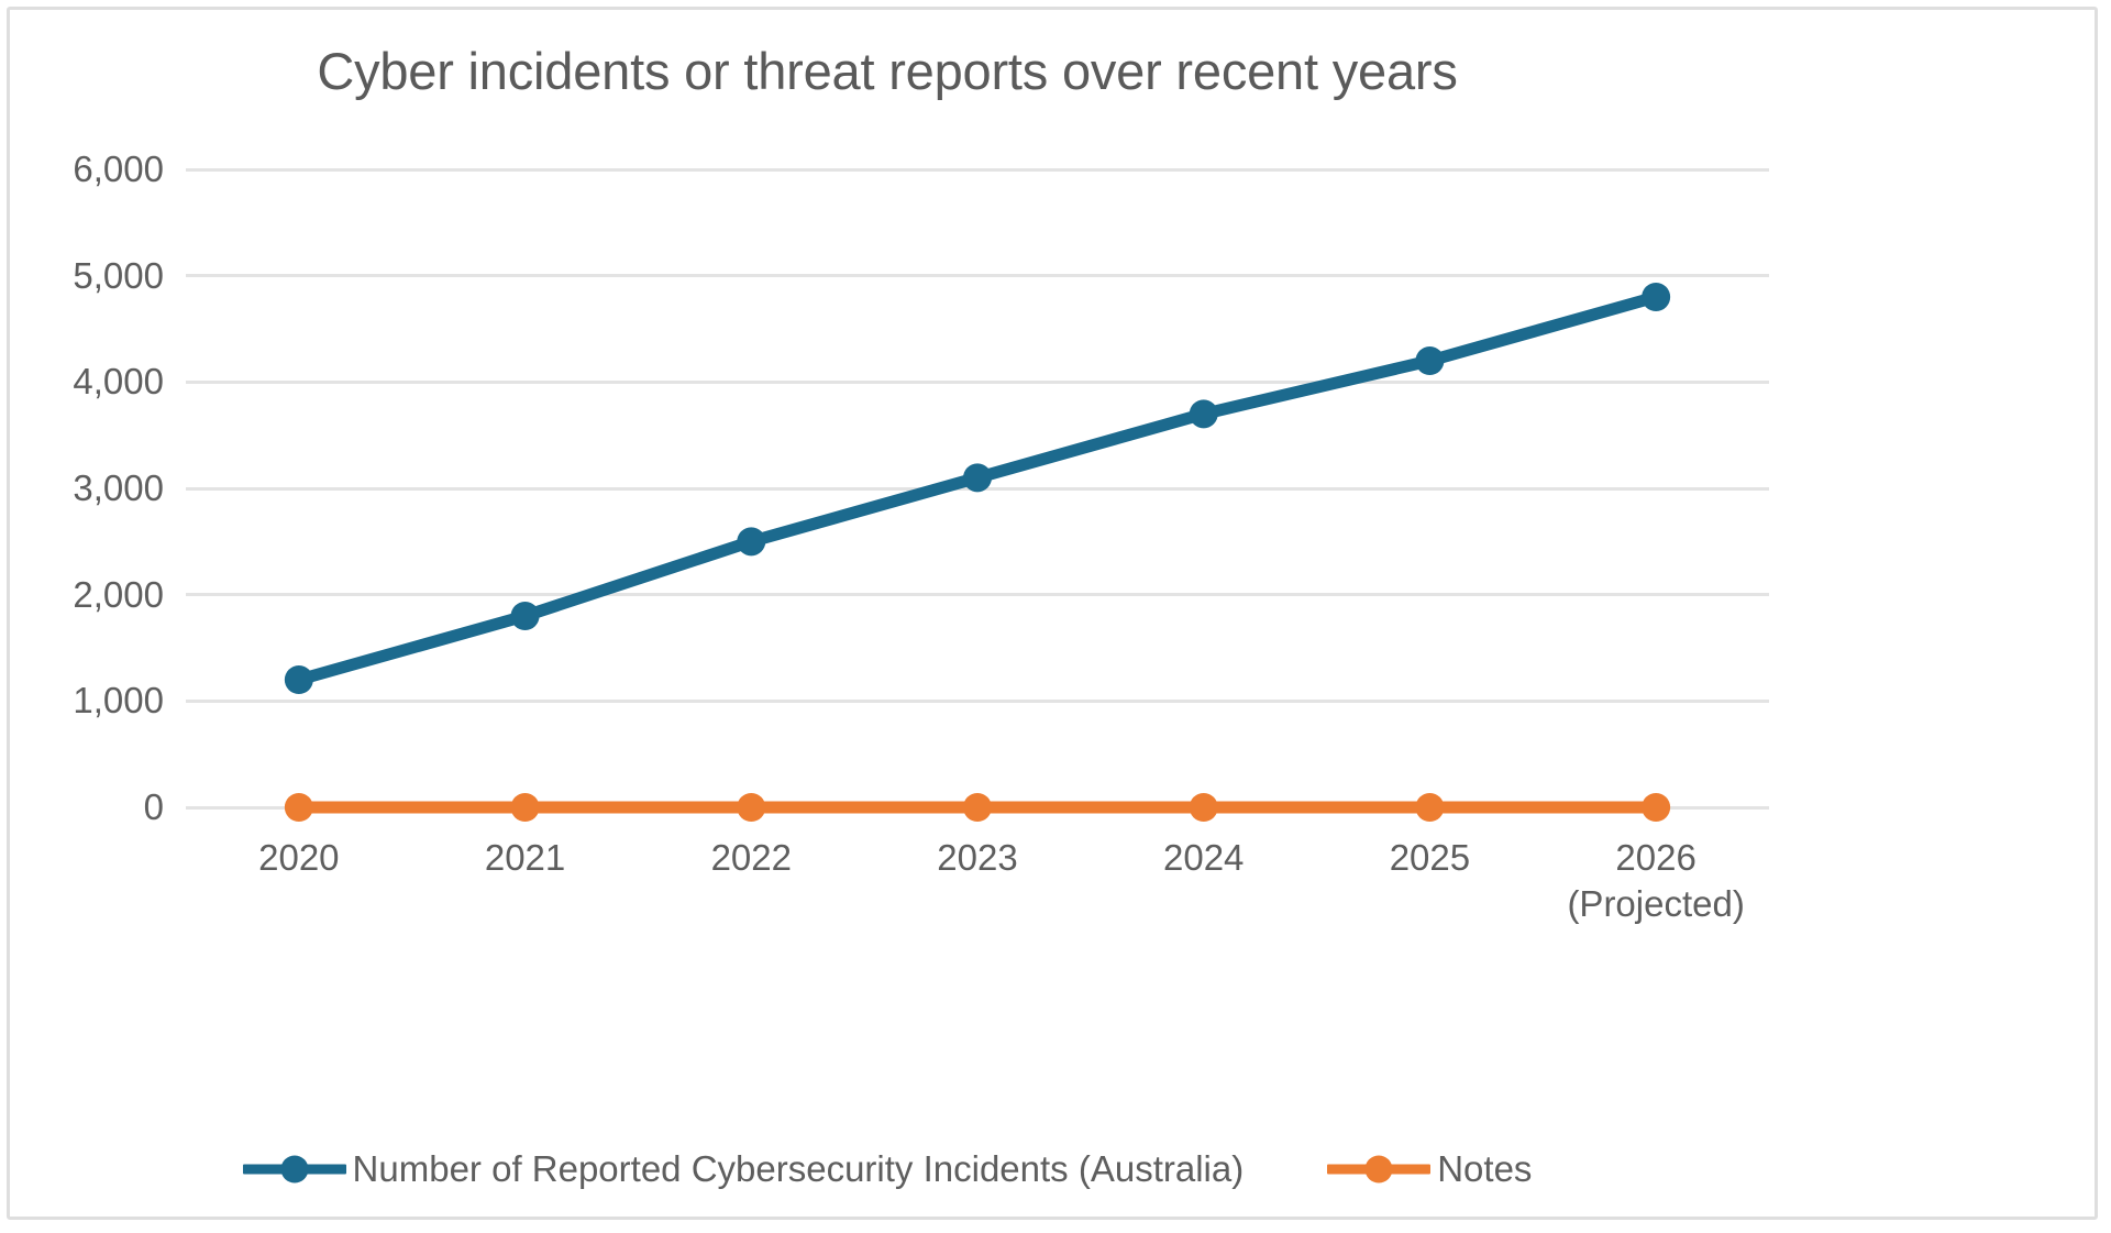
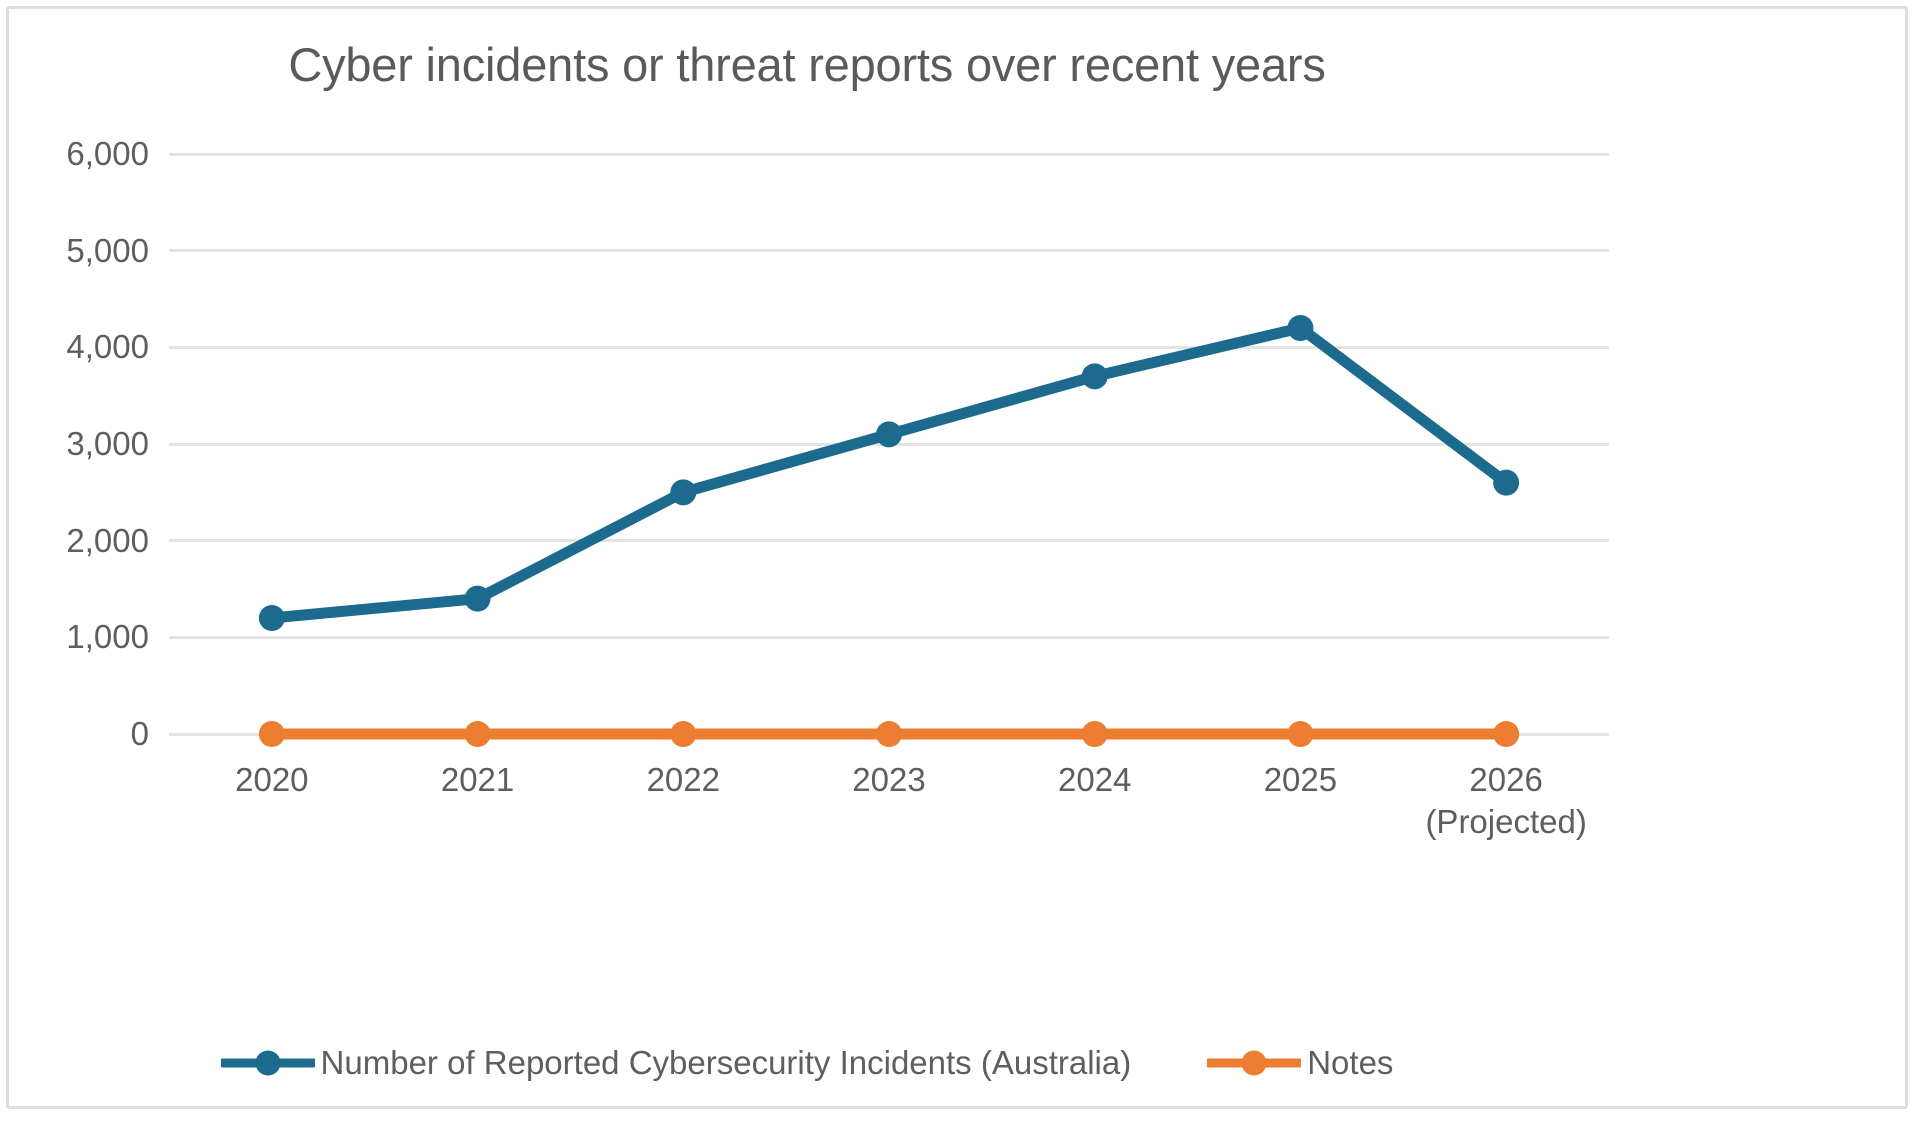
Number of Reported Cybersecurity Incidents (Australia)/2021: 1800 -> 1400
Number of Reported Cybersecurity Incidents (Australia)/2026: 4800 -> 2600
